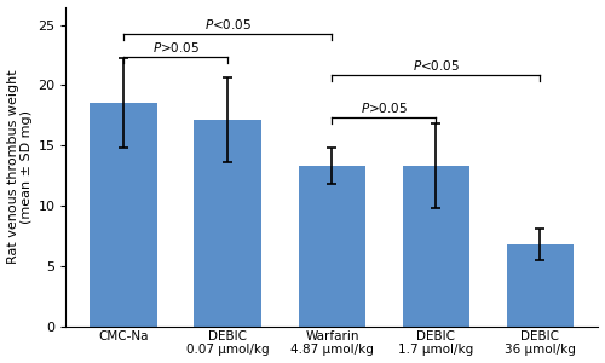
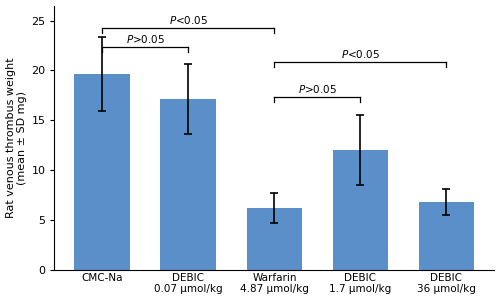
CMC-Na: 18.5 -> 19.6
Warfarin 4.87 μmol/kg: 13.3 -> 6.2
DEBIC 1.7 μmol/kg: 13.3 -> 12.0
